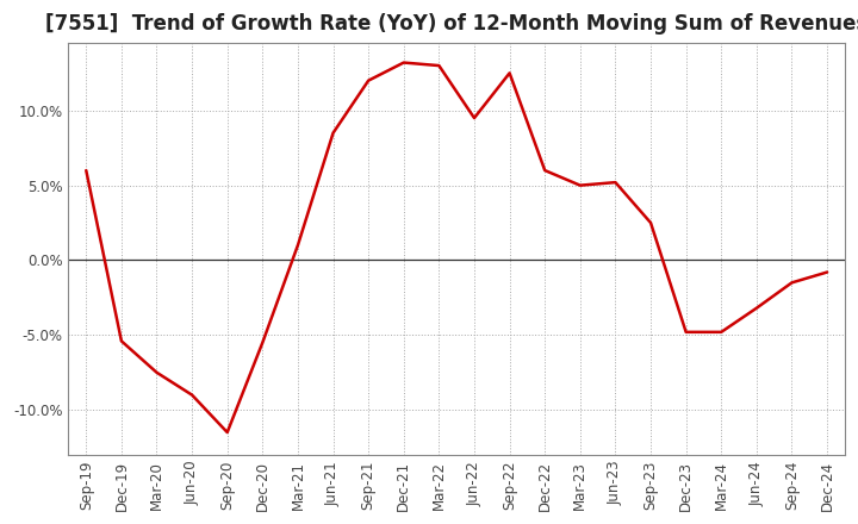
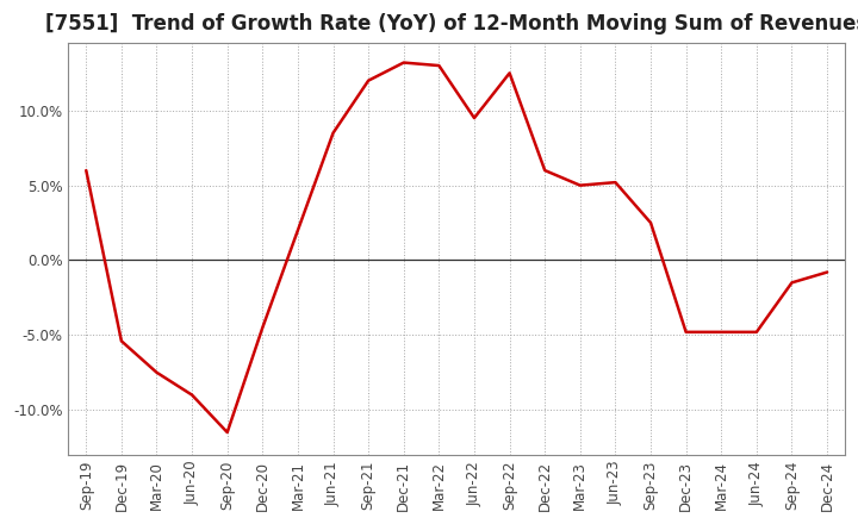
Dec-20: -5.5% -> -4.5%
Mar-21: 1.0% -> 2.0%
Jun-24: -3.2% -> -4.8%
